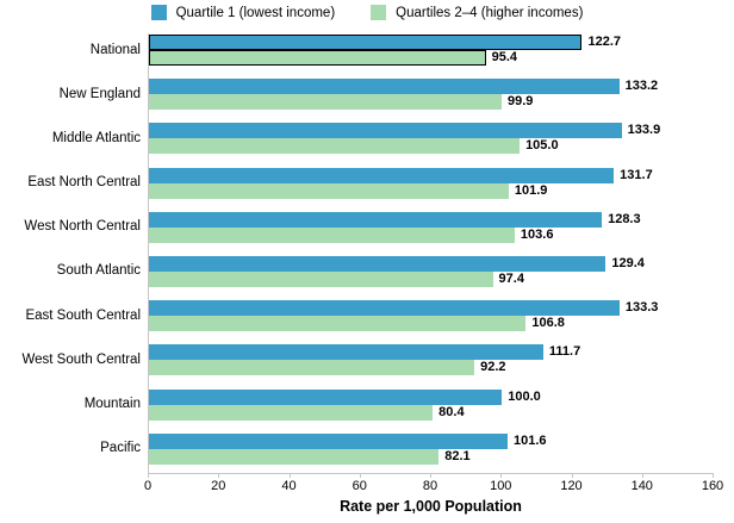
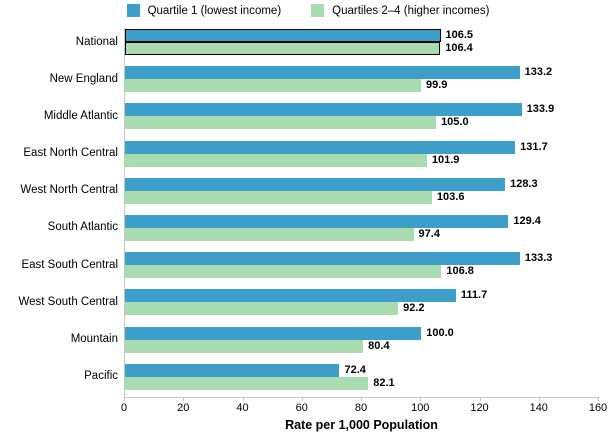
Quartile 1 (lowest income)/National: 122.7 -> 106.5
Quartiles 2–4 (higher incomes)/National: 95.4 -> 106.4
Quartile 1 (lowest income)/Pacific: 101.6 -> 72.4
